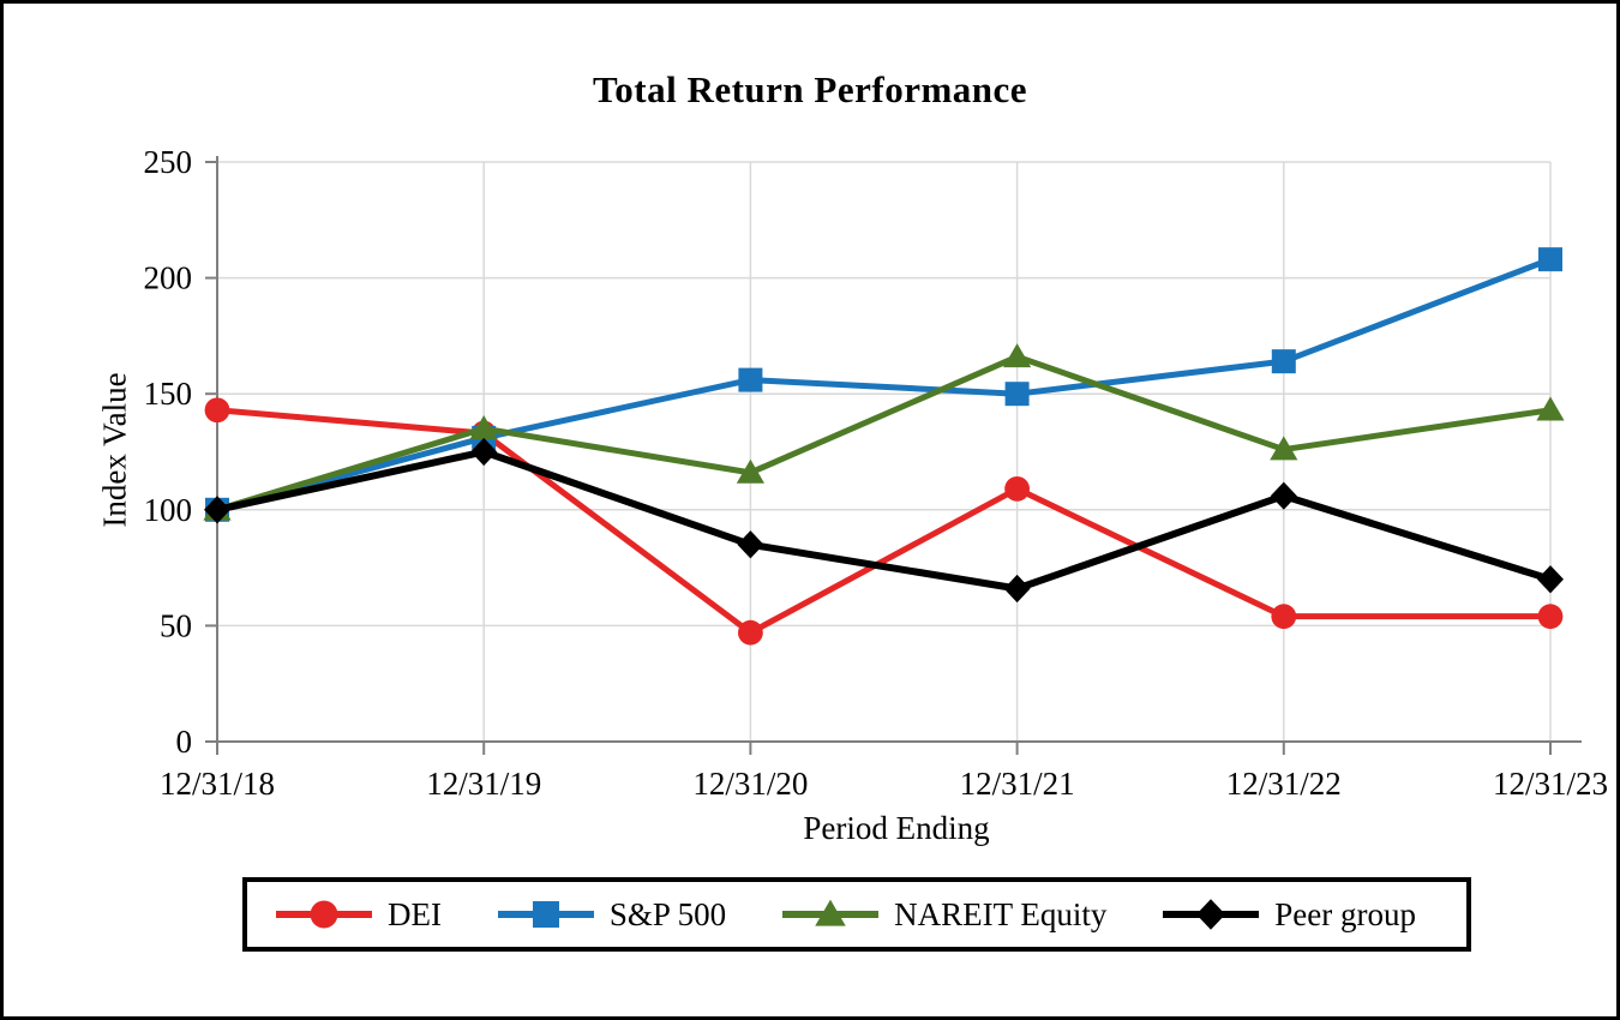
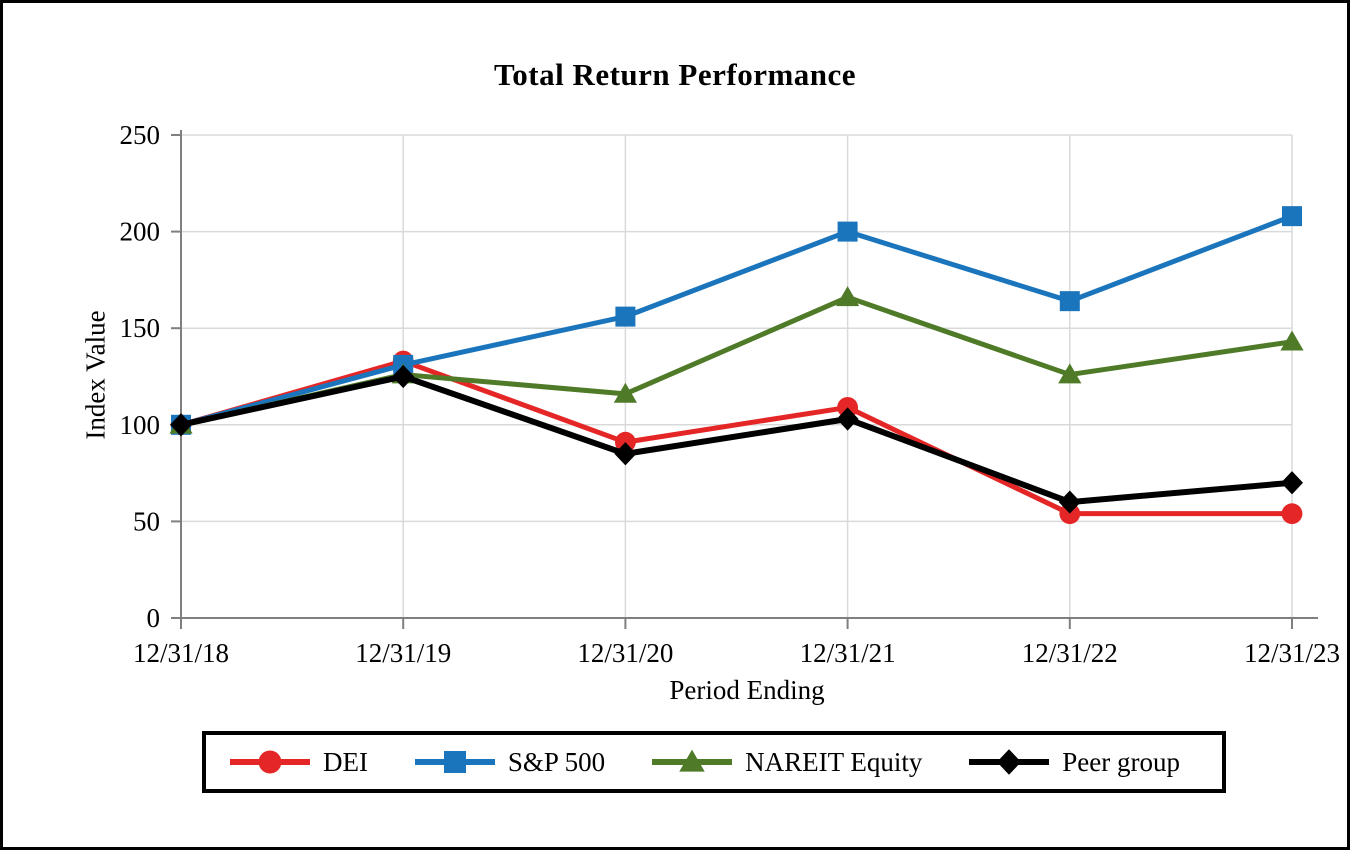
DEI/12/31/18: 143 -> 100
NAREIT Equity/12/31/19: 135 -> 126
DEI/12/31/20: 47 -> 91
S&P 500/12/31/21: 150 -> 200
Peer group/12/31/21: 66 -> 103
Peer group/12/31/22: 106 -> 60
